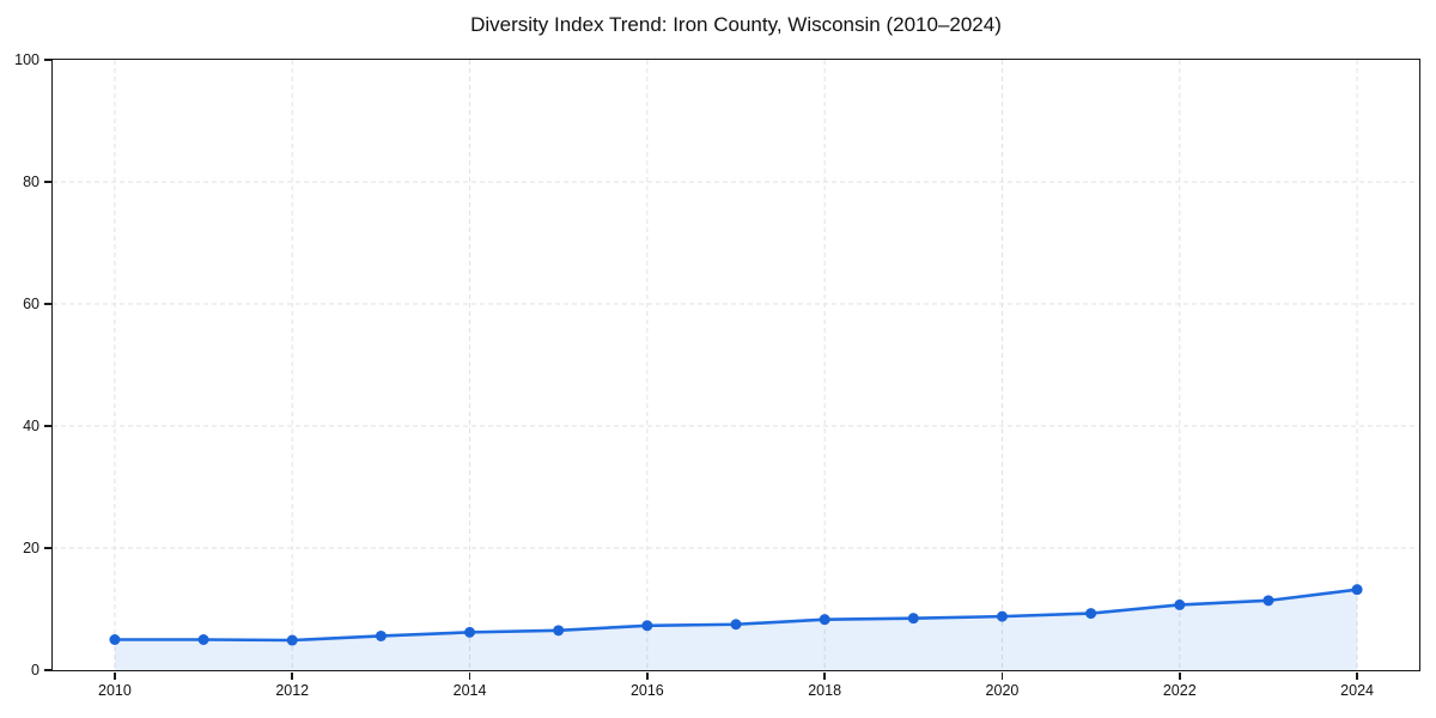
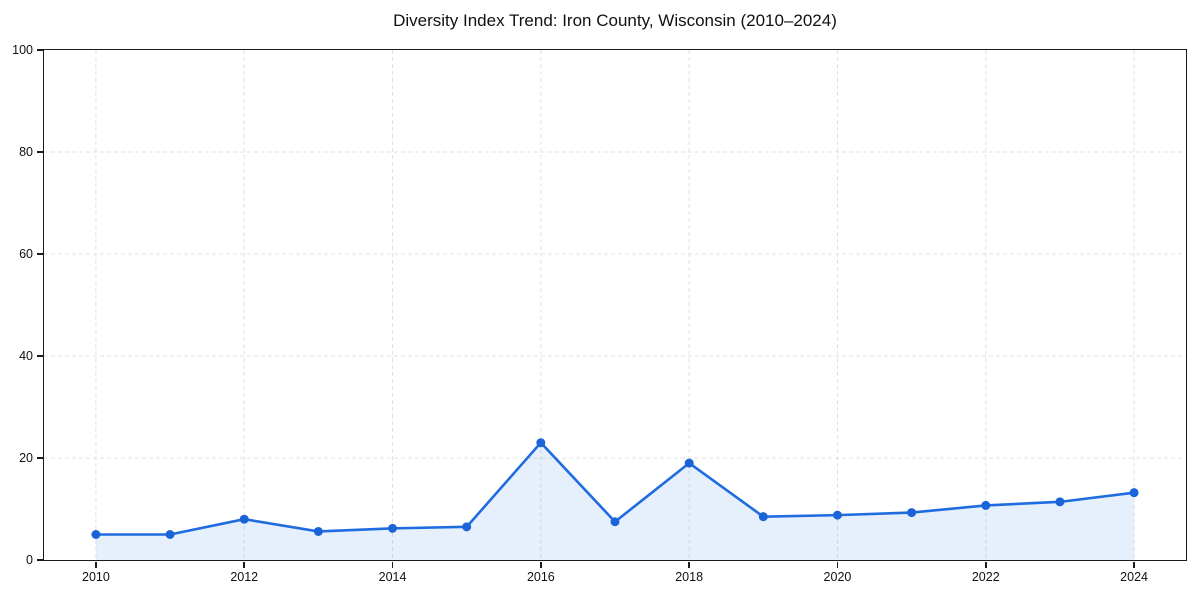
2012: 5 -> 8
2016: 7 -> 23
2018: 8 -> 19
